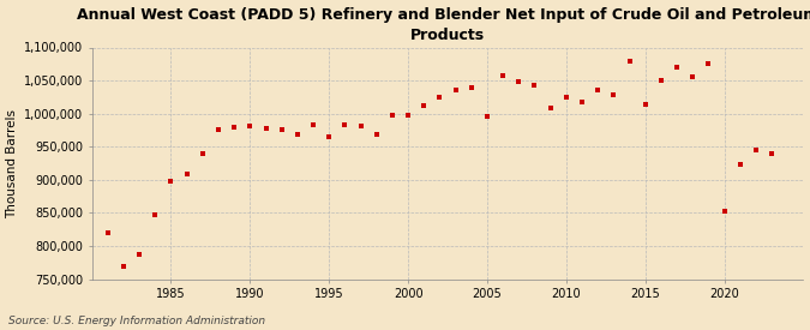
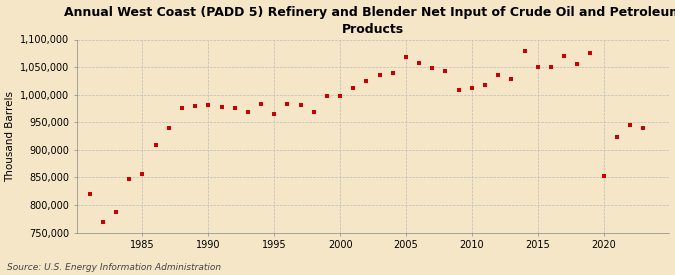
1985: 898,000 -> 857,000
2005: 996,000 -> 1,068,000
2010: 1,024,000 -> 1,012,000
2015: 1,014,000 -> 1,050,000
